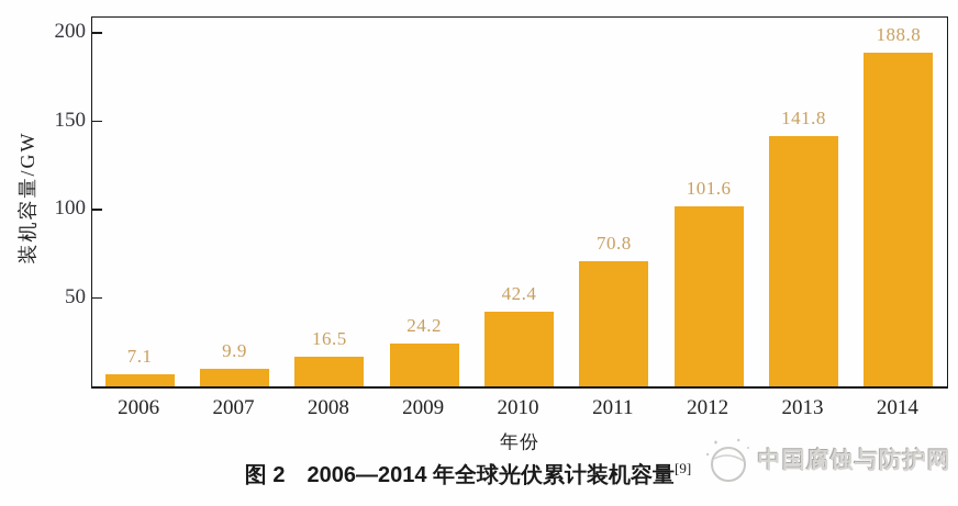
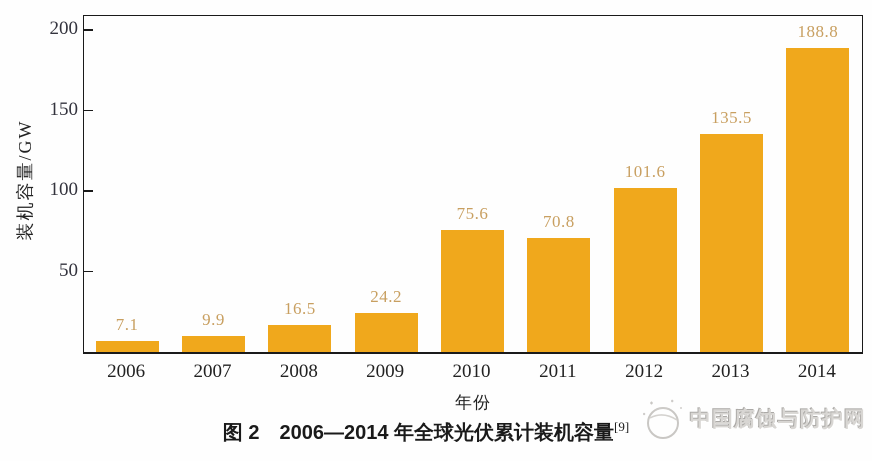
2010: 42.4 -> 75.6
2013: 141.8 -> 135.5
